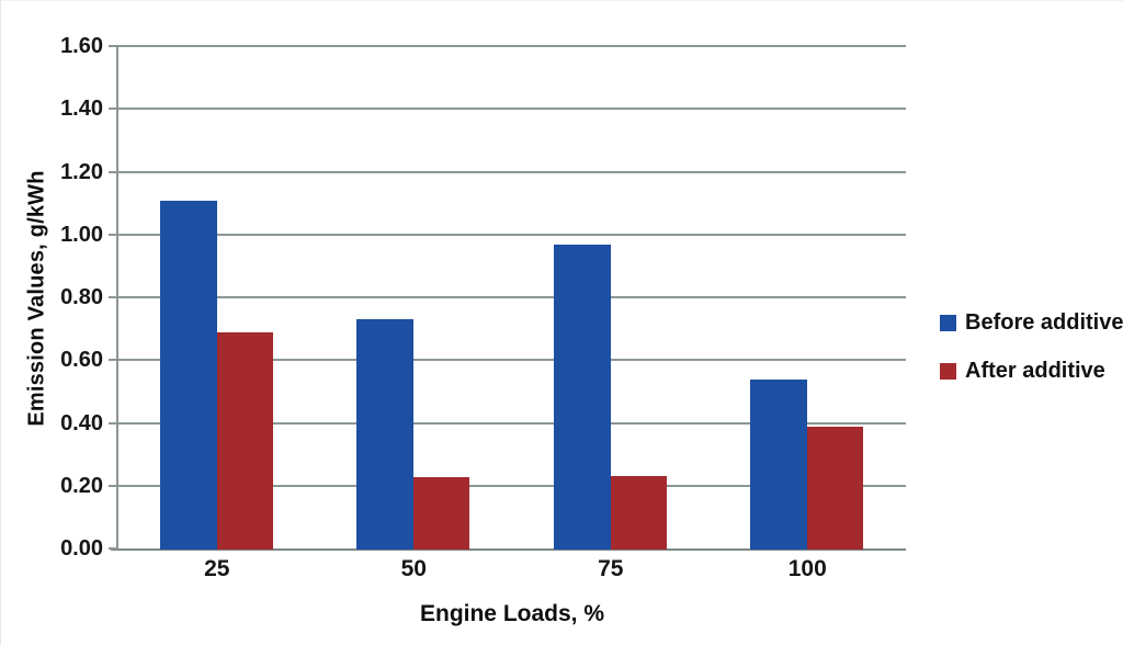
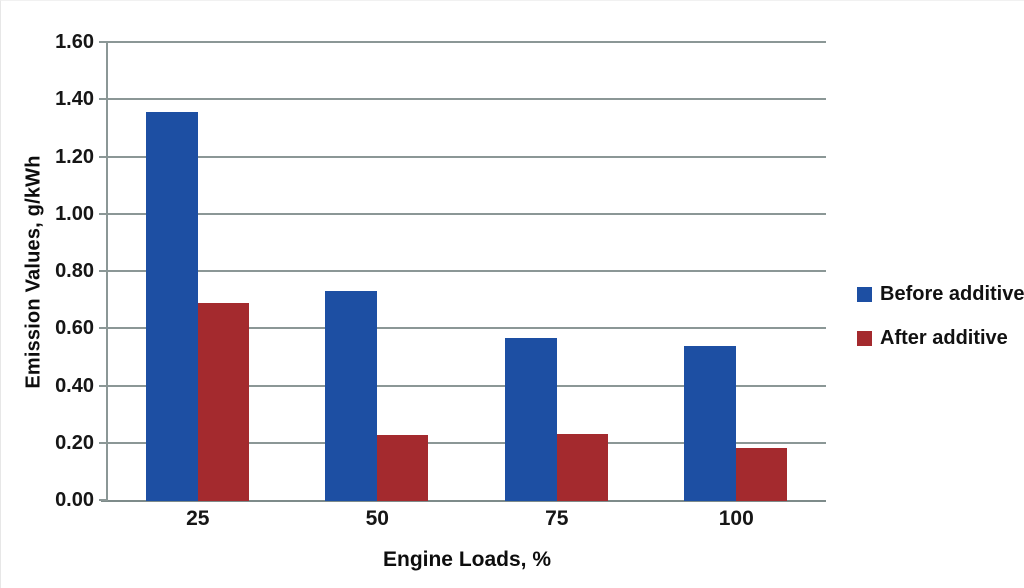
Before additive/25: 1.11 -> 1.36
Before additive/75: 0.97 -> 0.57
After additive/100: 0.39 -> 0.18
